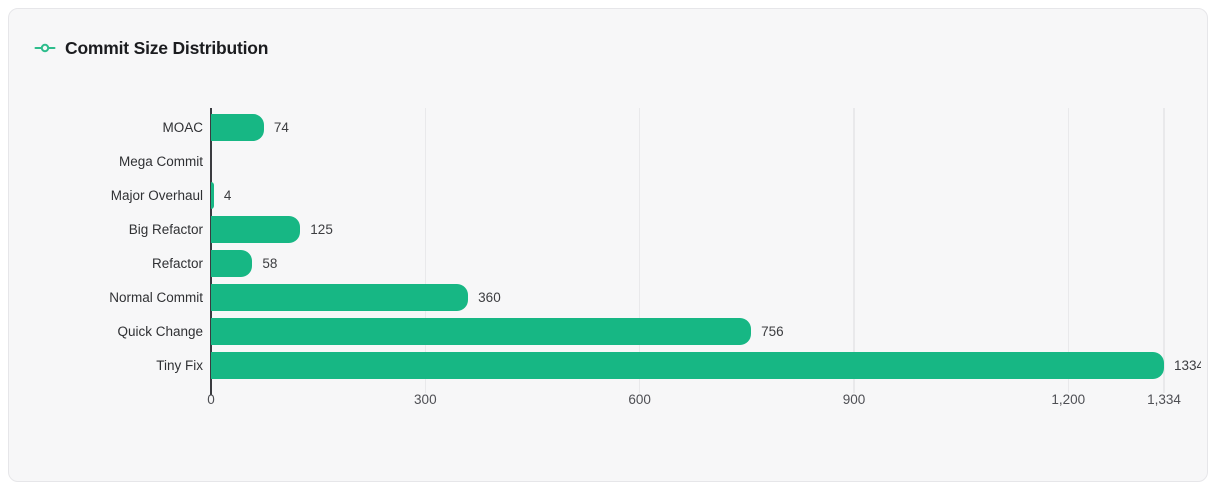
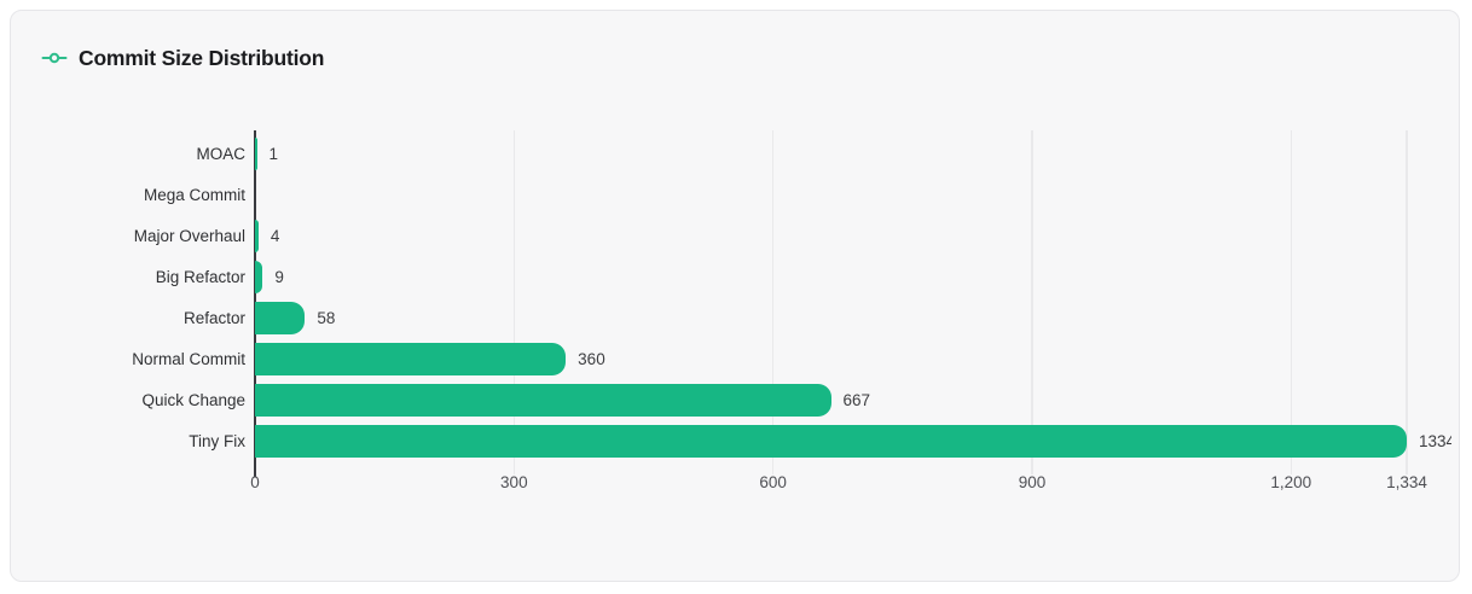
MOAC: 74 -> 1
Big Refactor: 125 -> 9
Quick Change: 756 -> 667
